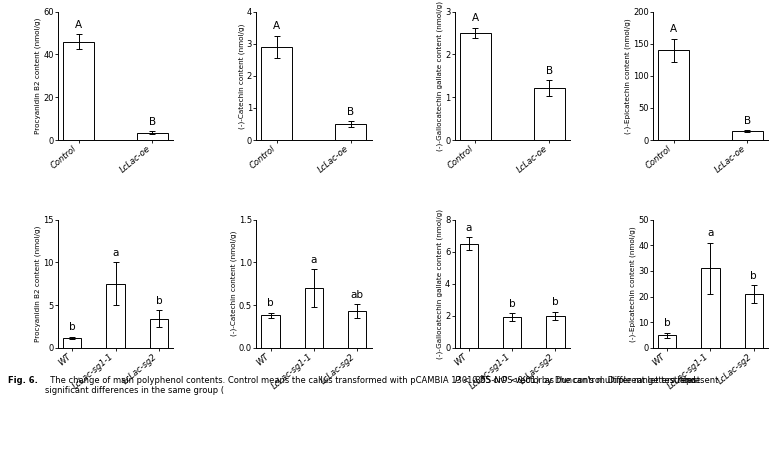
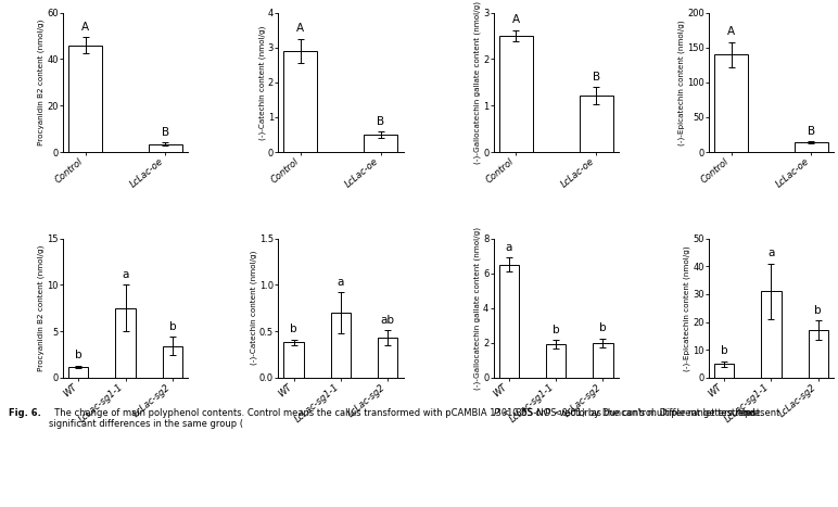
LcLac-sg2: 21 -> 17
